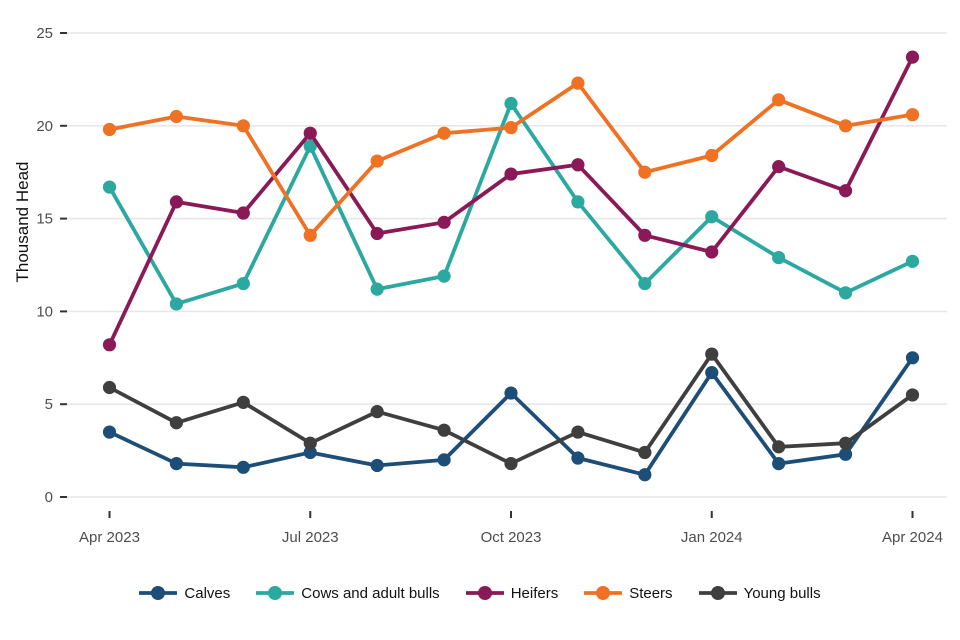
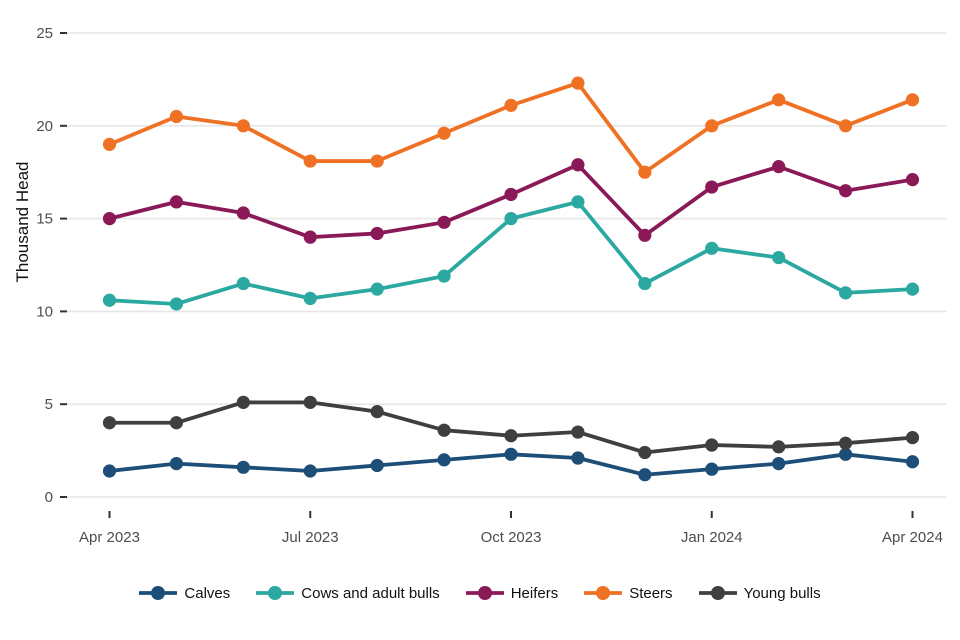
Calves/Apr 2023: 3.5 -> 1.4
Cows and adult bulls/Apr 2023: 16.7 -> 10.6
Heifers/Apr 2023: 8.2 -> 15.0
Steers/Apr 2023: 19.8 -> 19.0
Young bulls/Apr 2023: 5.9 -> 4.0
Calves/Jul 2023: 2.4 -> 1.4
Cows and adult bulls/Jul 2023: 18.9 -> 10.7
Heifers/Jul 2023: 19.6 -> 14.0
Steers/Jul 2023: 14.1 -> 18.1
Young bulls/Jul 2023: 2.9 -> 5.1
Calves/Oct 2023: 5.6 -> 2.3
Cows and adult bulls/Oct 2023: 21.2 -> 15.0
Heifers/Oct 2023: 17.4 -> 16.3
Steers/Oct 2023: 19.9 -> 21.1
Young bulls/Oct 2023: 1.8 -> 3.3
Calves/Jan 2024: 6.7 -> 1.5
Cows and adult bulls/Jan 2024: 15.1 -> 13.4
Heifers/Jan 2024: 13.2 -> 16.7
Steers/Jan 2024: 18.4 -> 20.0
Young bulls/Jan 2024: 7.7 -> 2.8
Calves/Apr 2024: 7.5 -> 1.9
Cows and adult bulls/Apr 2024: 12.7 -> 11.2
Heifers/Apr 2024: 23.7 -> 17.1
Steers/Apr 2024: 20.6 -> 21.4
Young bulls/Apr 2024: 5.5 -> 3.2
